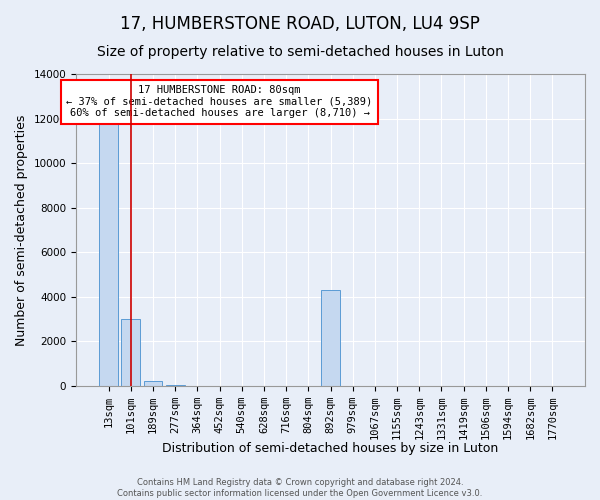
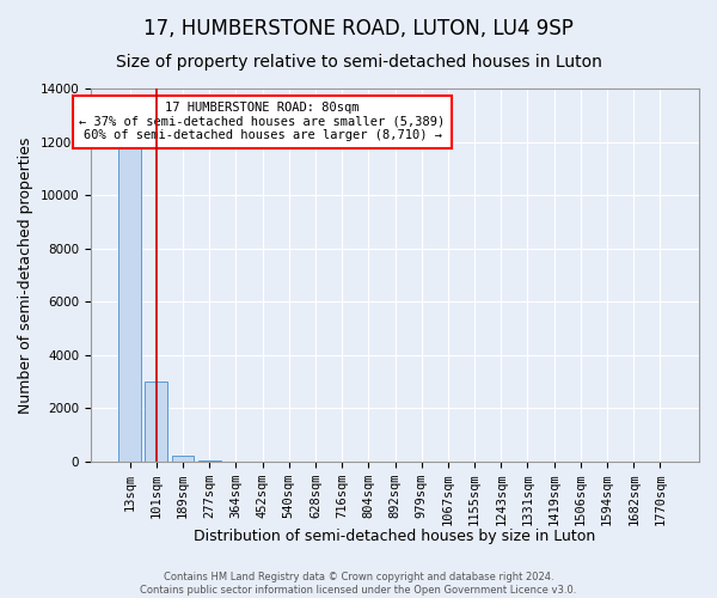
892sqm: 4300 -> 0
